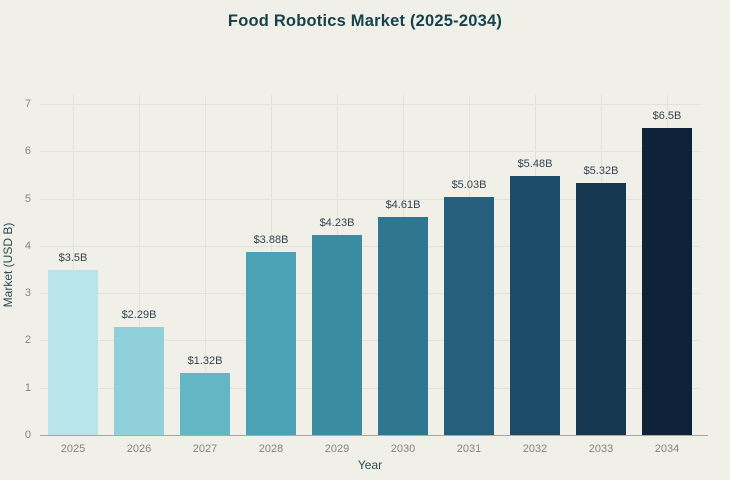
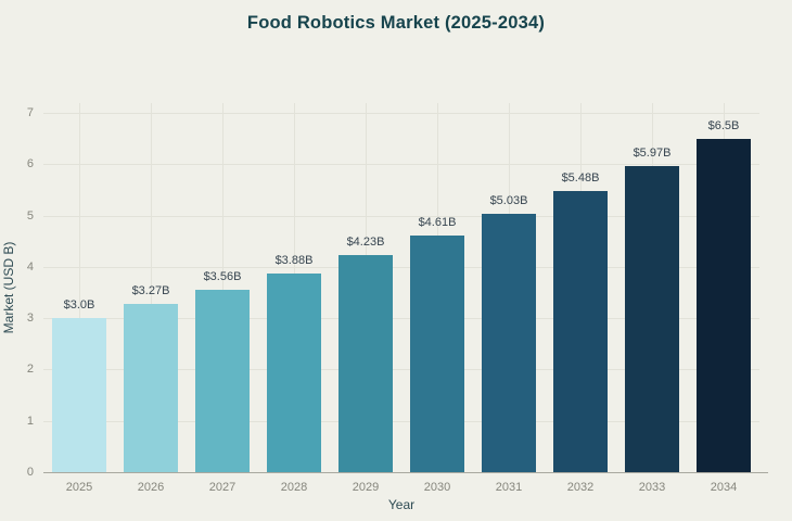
2025: $3.5B -> $3.0B
2026: $2.29B -> $3.27B
2027: $1.32B -> $3.56B
2033: $5.32B -> $5.97B
